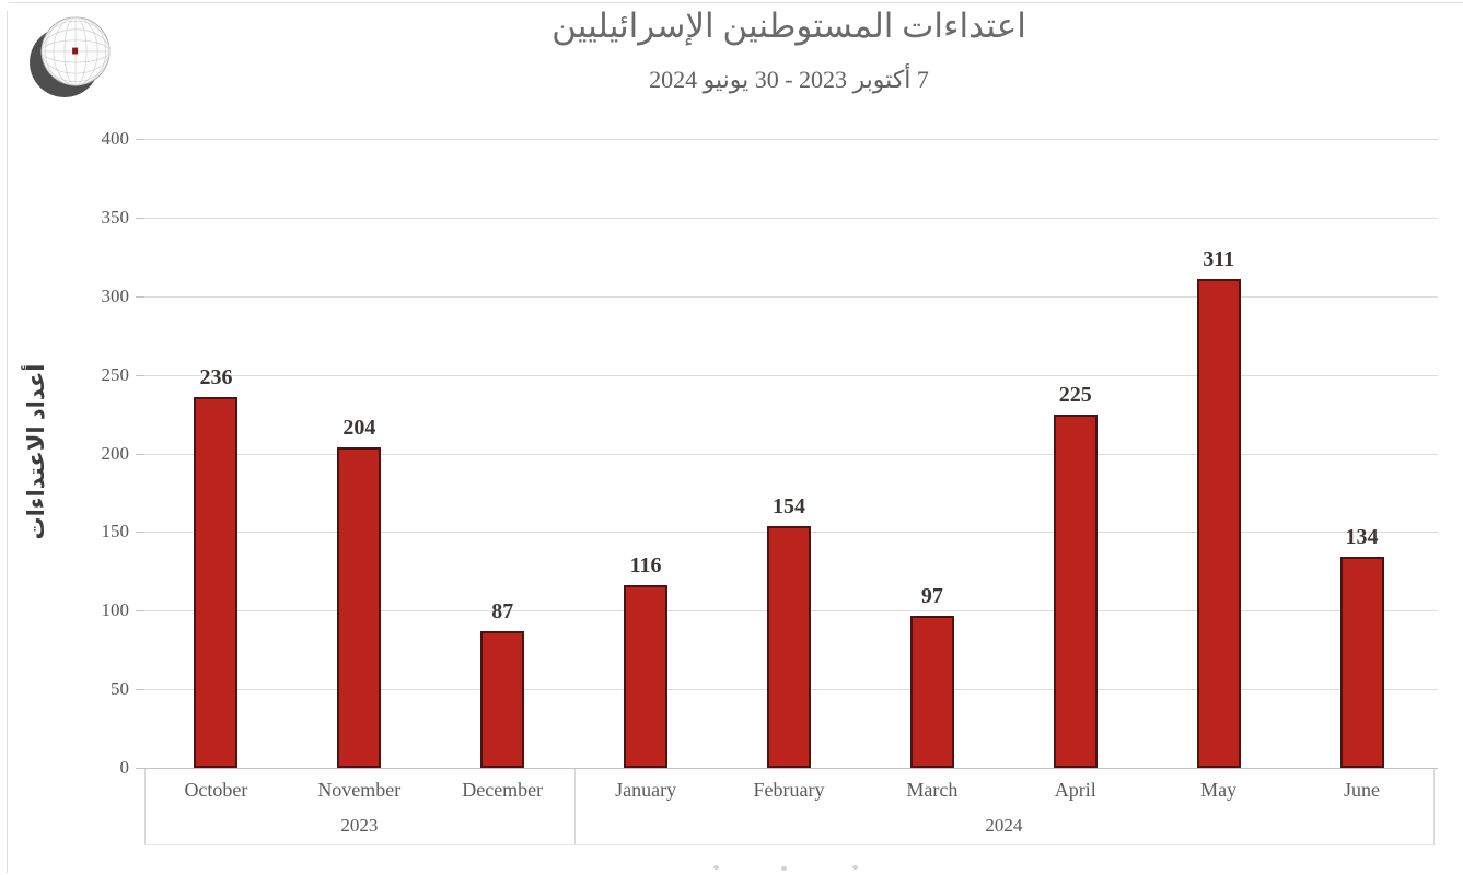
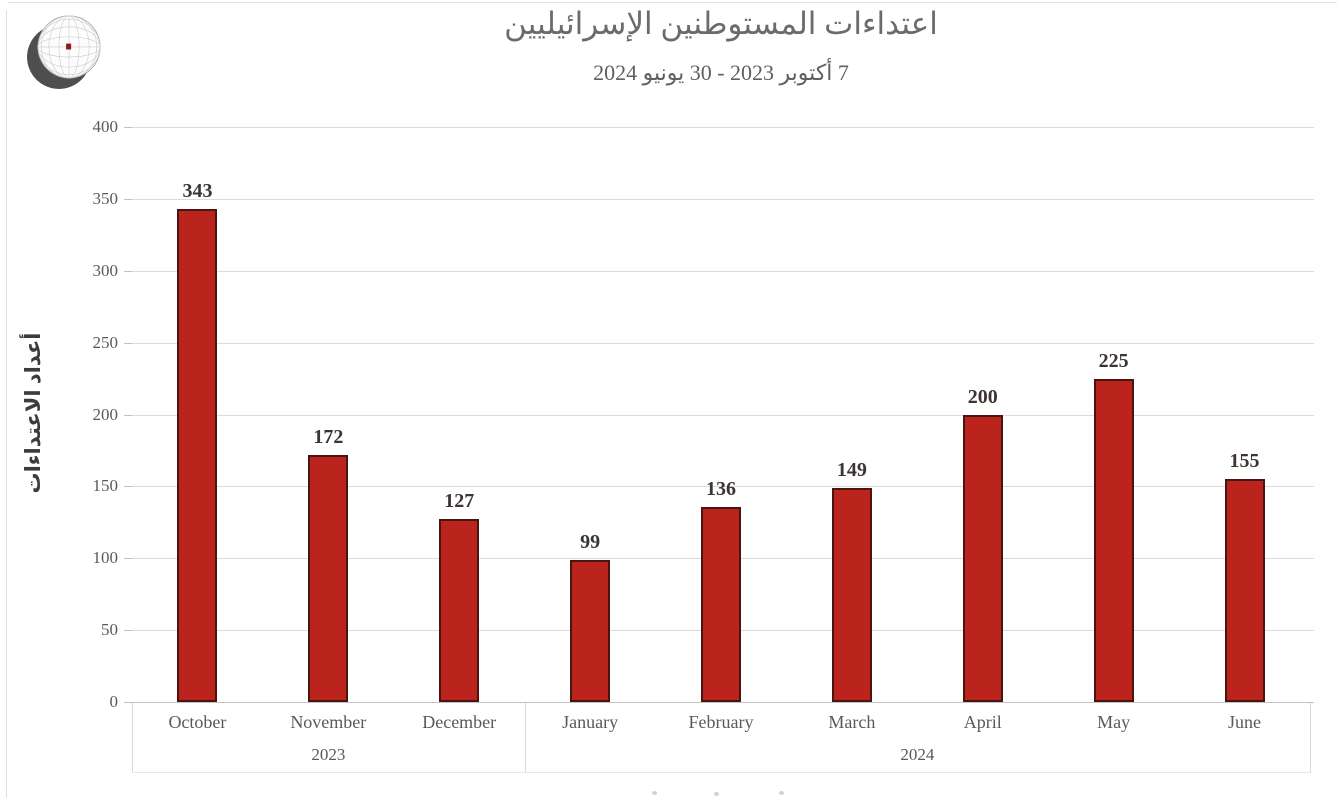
October: 236 -> 343
November: 204 -> 172
December: 87 -> 127
January: 116 -> 99
February: 154 -> 136
March: 97 -> 149
April: 225 -> 200
May: 311 -> 225
June: 134 -> 155
